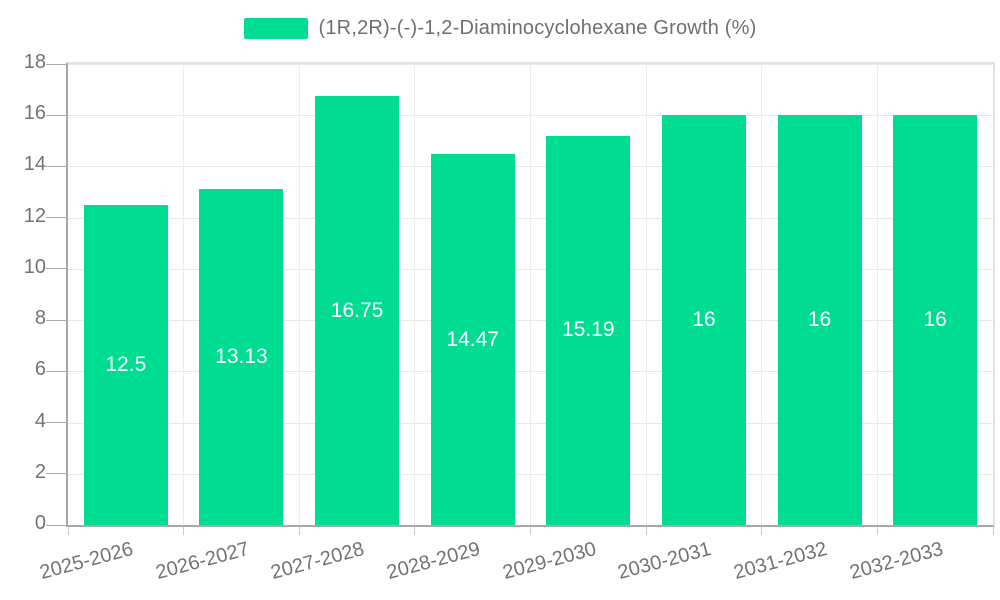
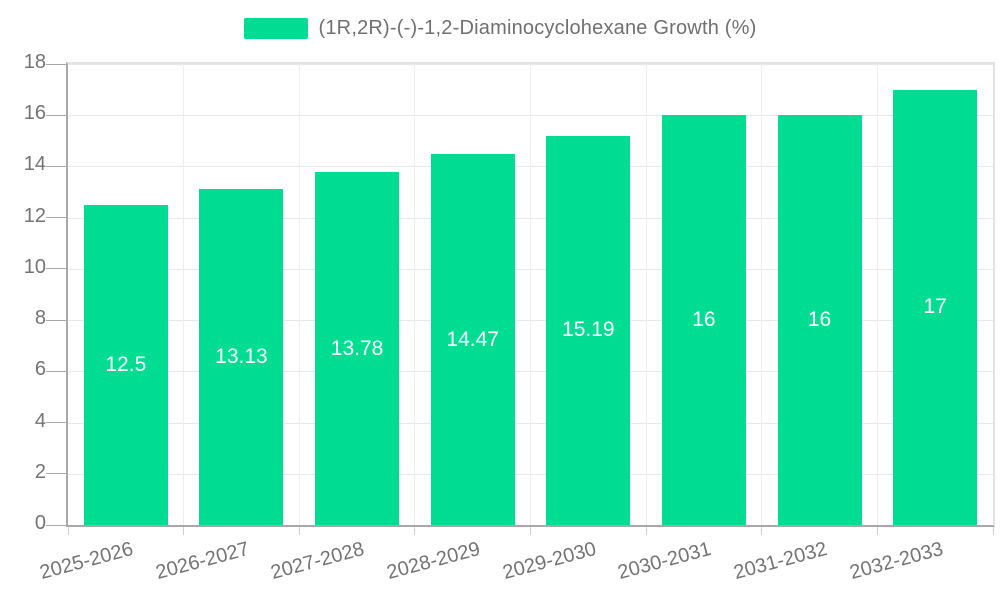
2027-2028: 16.75 -> 13.78
2032-2033: 16 -> 17
